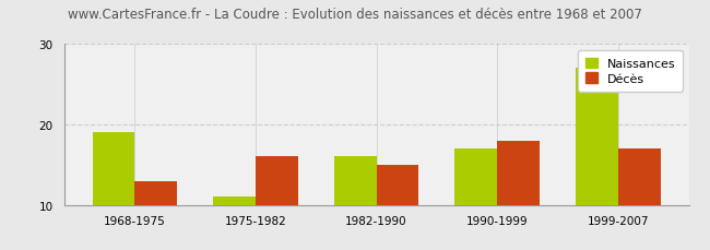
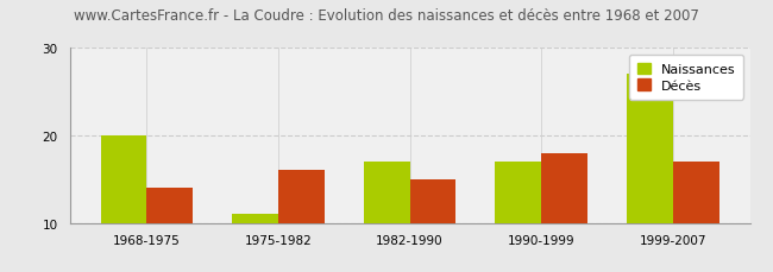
Naissances/1968-1975: 19 -> 20
Décès/1968-1975: 13 -> 14
Naissances/1982-1990: 16 -> 17
